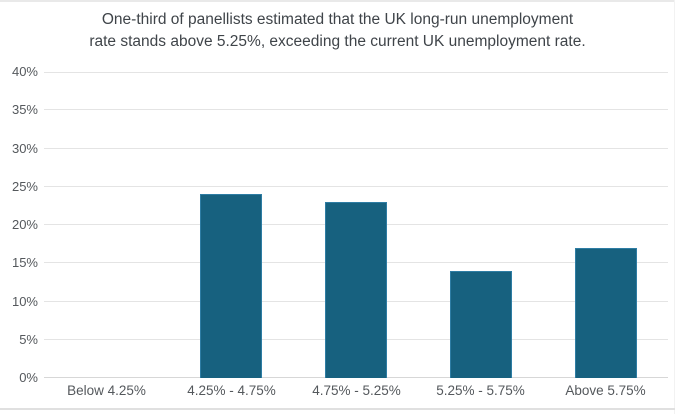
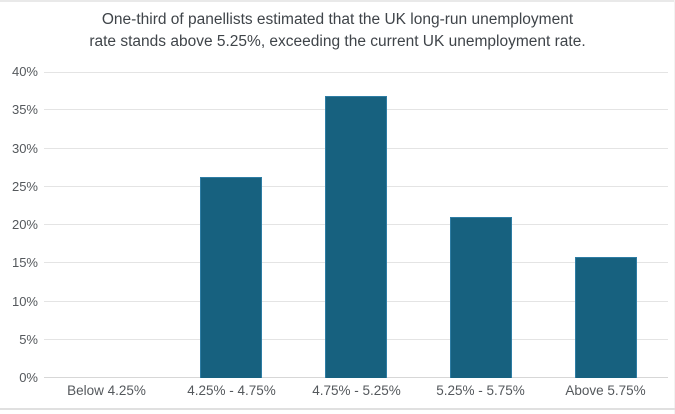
4.25% - 4.75%: 24% -> 26%
4.75% - 5.25%: 23% -> 37%
5.25% - 5.75%: 14% -> 21%
Above 5.75%: 17% -> 16%
